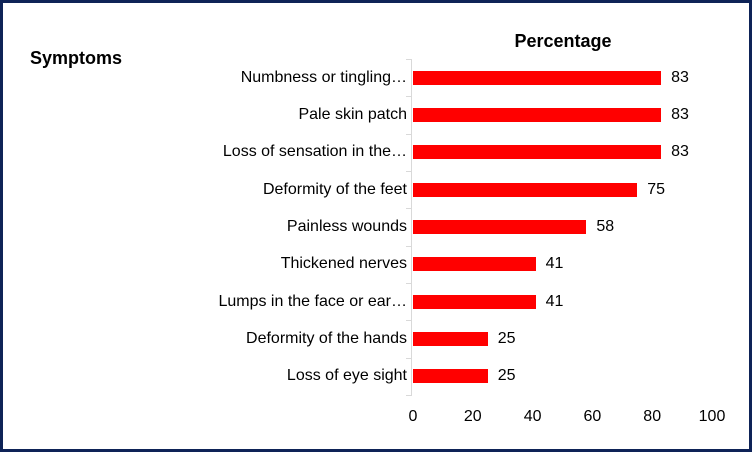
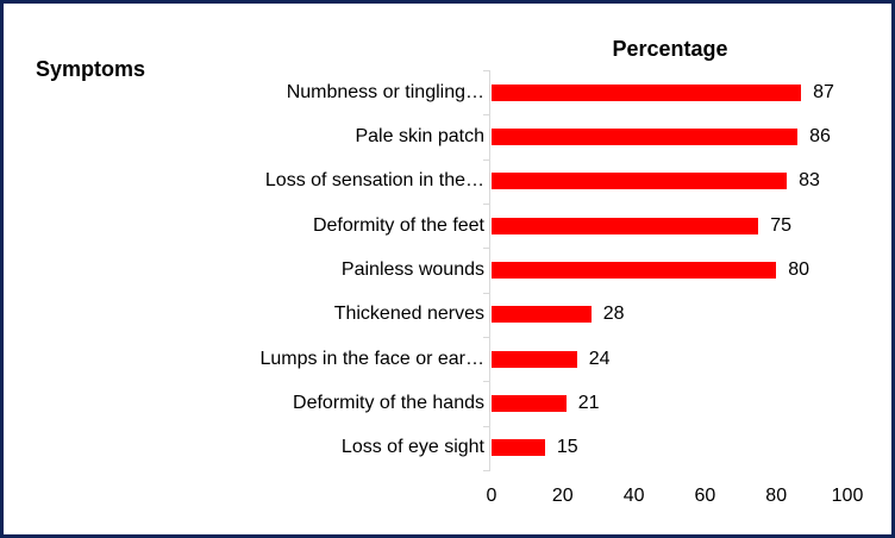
Numbness or tingling…: 83 -> 87
Pale skin patch: 83 -> 86
Painless wounds: 58 -> 80
Thickened nerves: 41 -> 28
Lumps in the face or ear…: 41 -> 24
Deformity of the hands: 25 -> 21
Loss of eye sight: 25 -> 15
